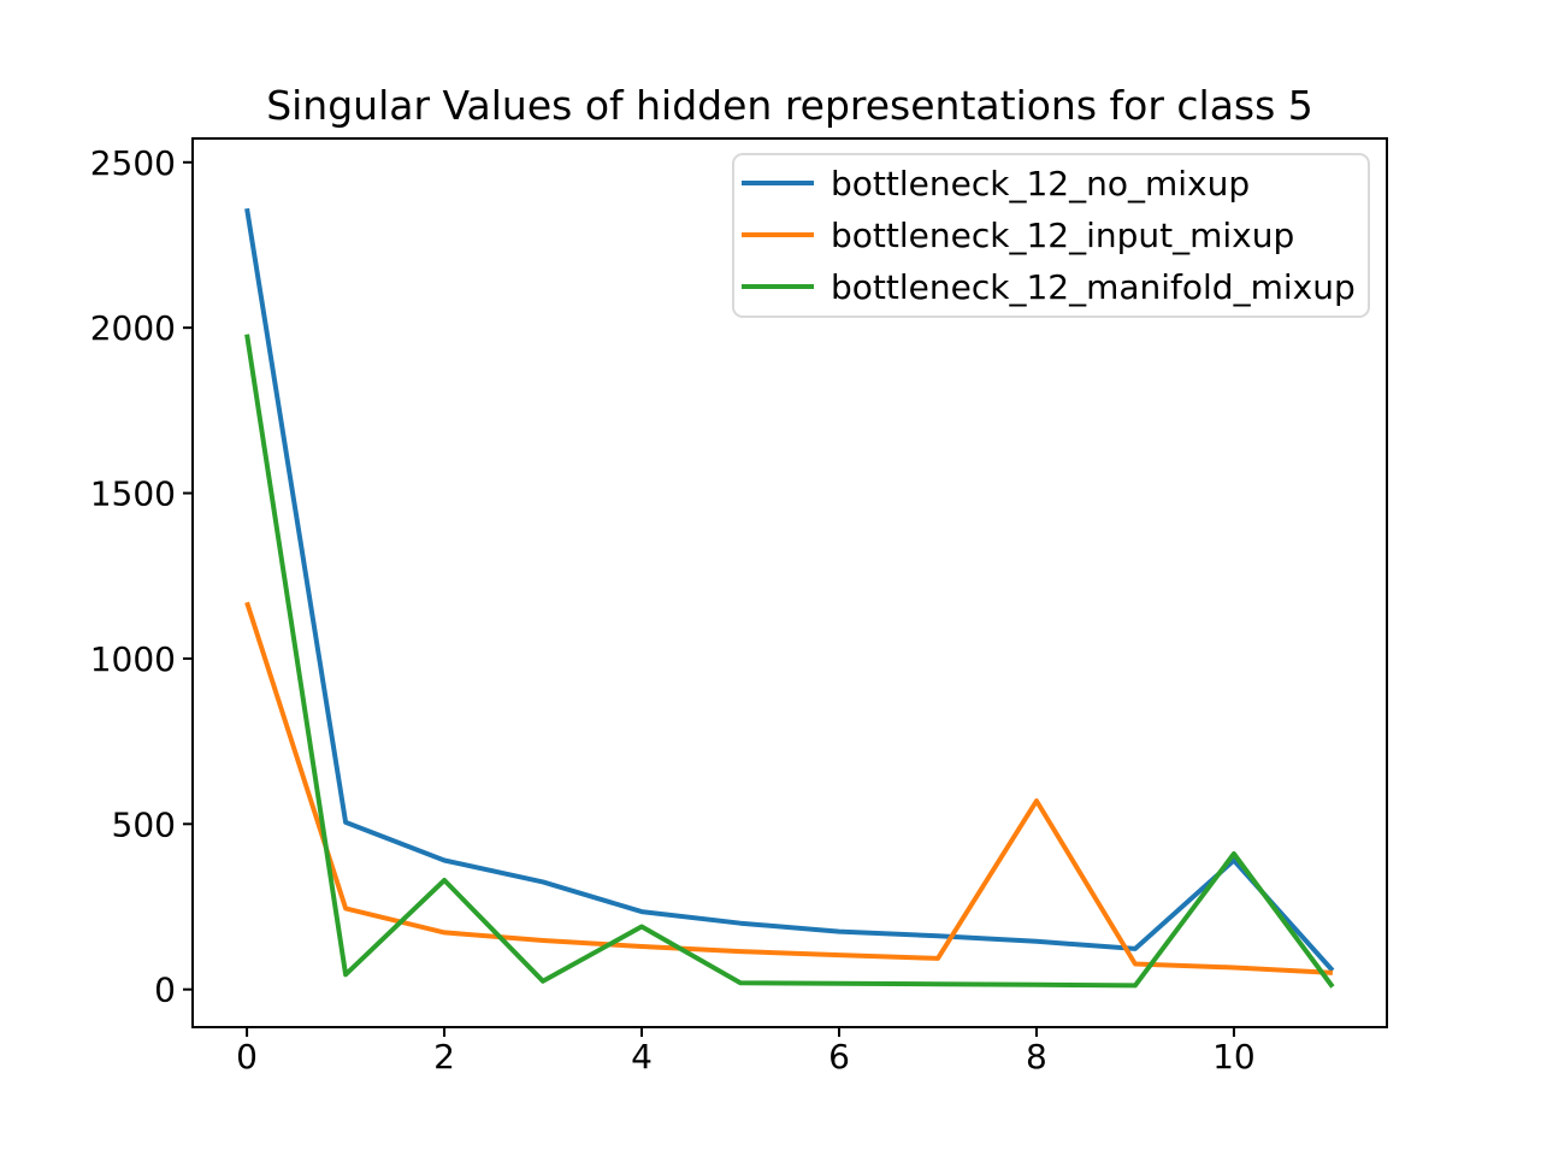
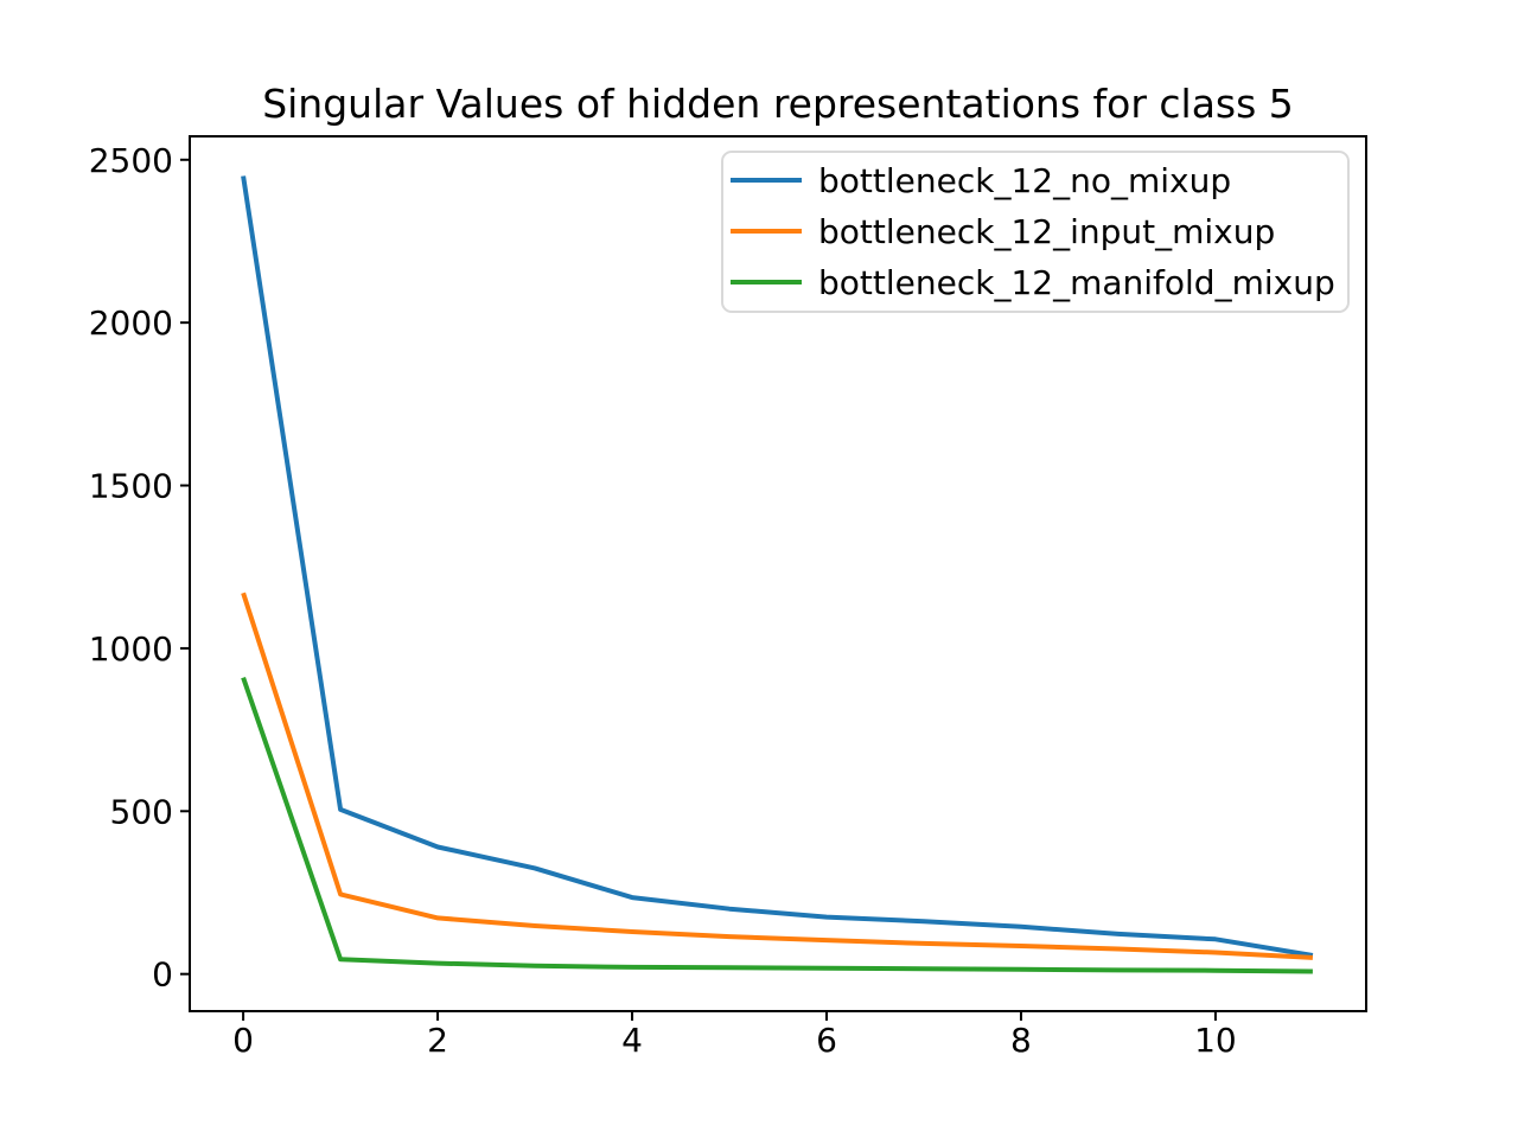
bottleneck_12_no_mixup/0: 2360 -> 2450
bottleneck_12_manifold_mixup/0: 1980 -> 910
bottleneck_12_manifold_mixup/2: 330 -> 30
bottleneck_12_manifold_mixup/4: 190 -> 20
bottleneck_12_input_mixup/8: 570 -> 90
bottleneck_12_no_mixup/10: 390 -> 110
bottleneck_12_manifold_mixup/10: 410 -> 10
